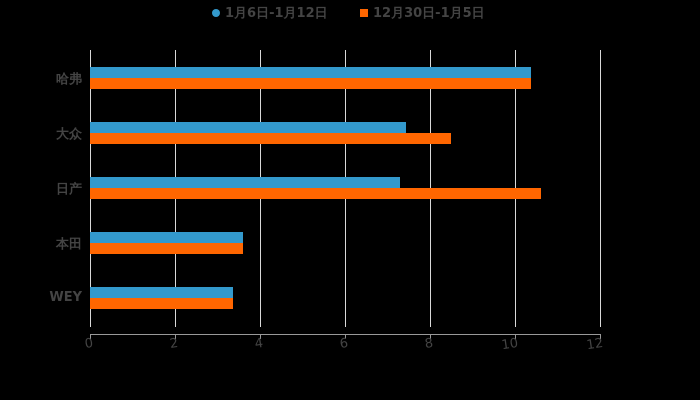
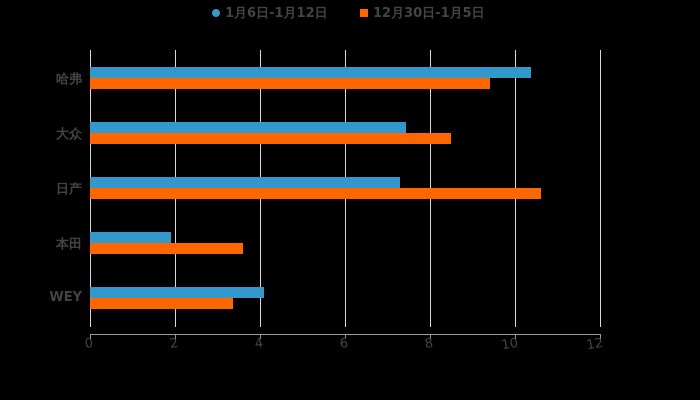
12月30日-1月5日/哈弗: 10.4 -> 9.4
1月6日-1月12日/本田: 3.6 -> 1.9
1月6日-1月12日/WEY: 3.4 -> 4.1
